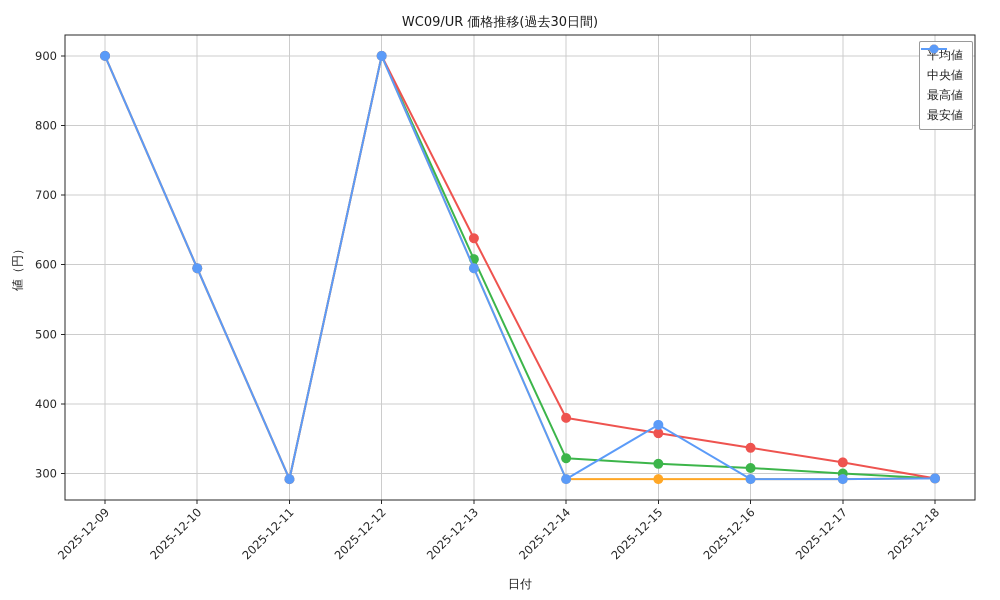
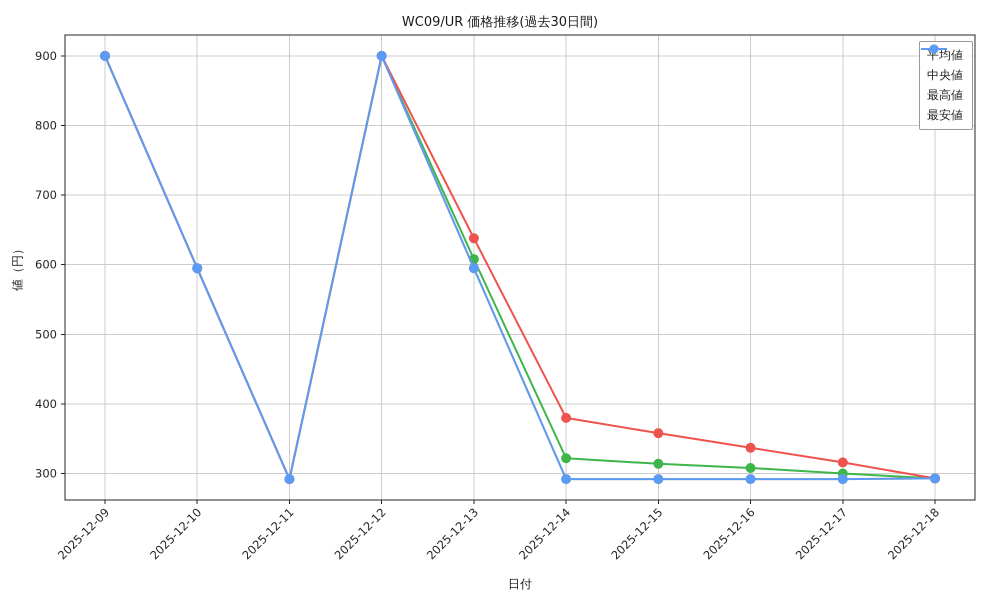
最安値/2025-12-15: 370 -> 290
